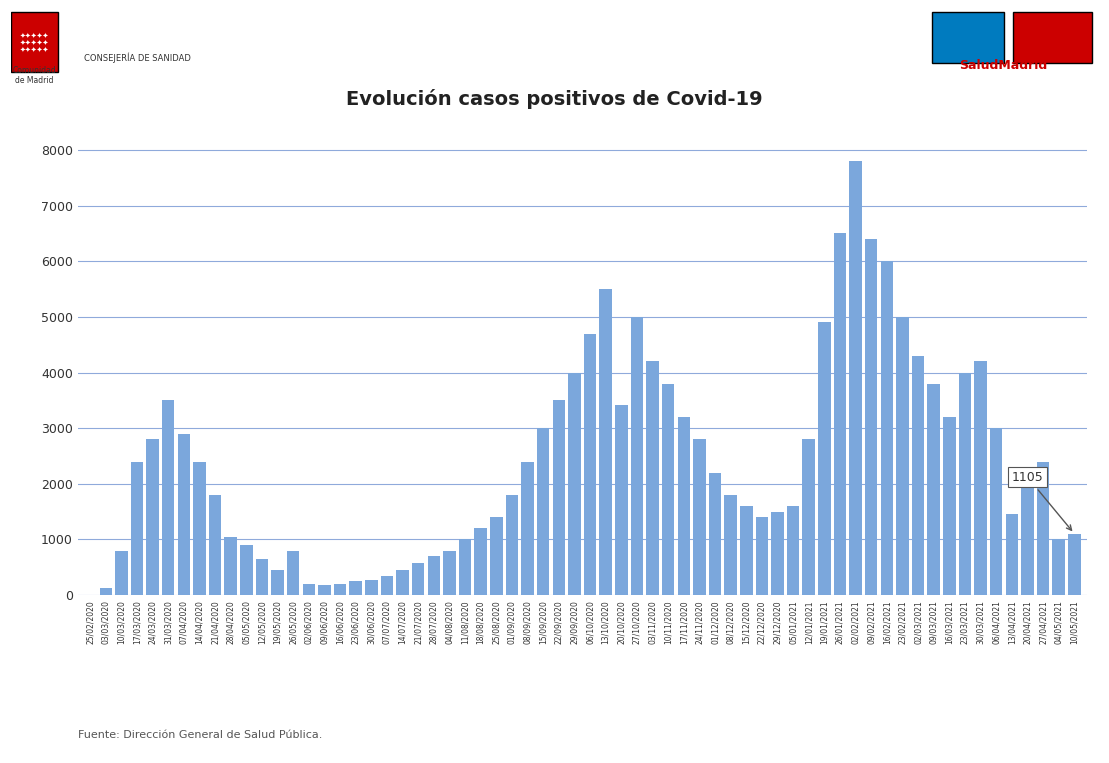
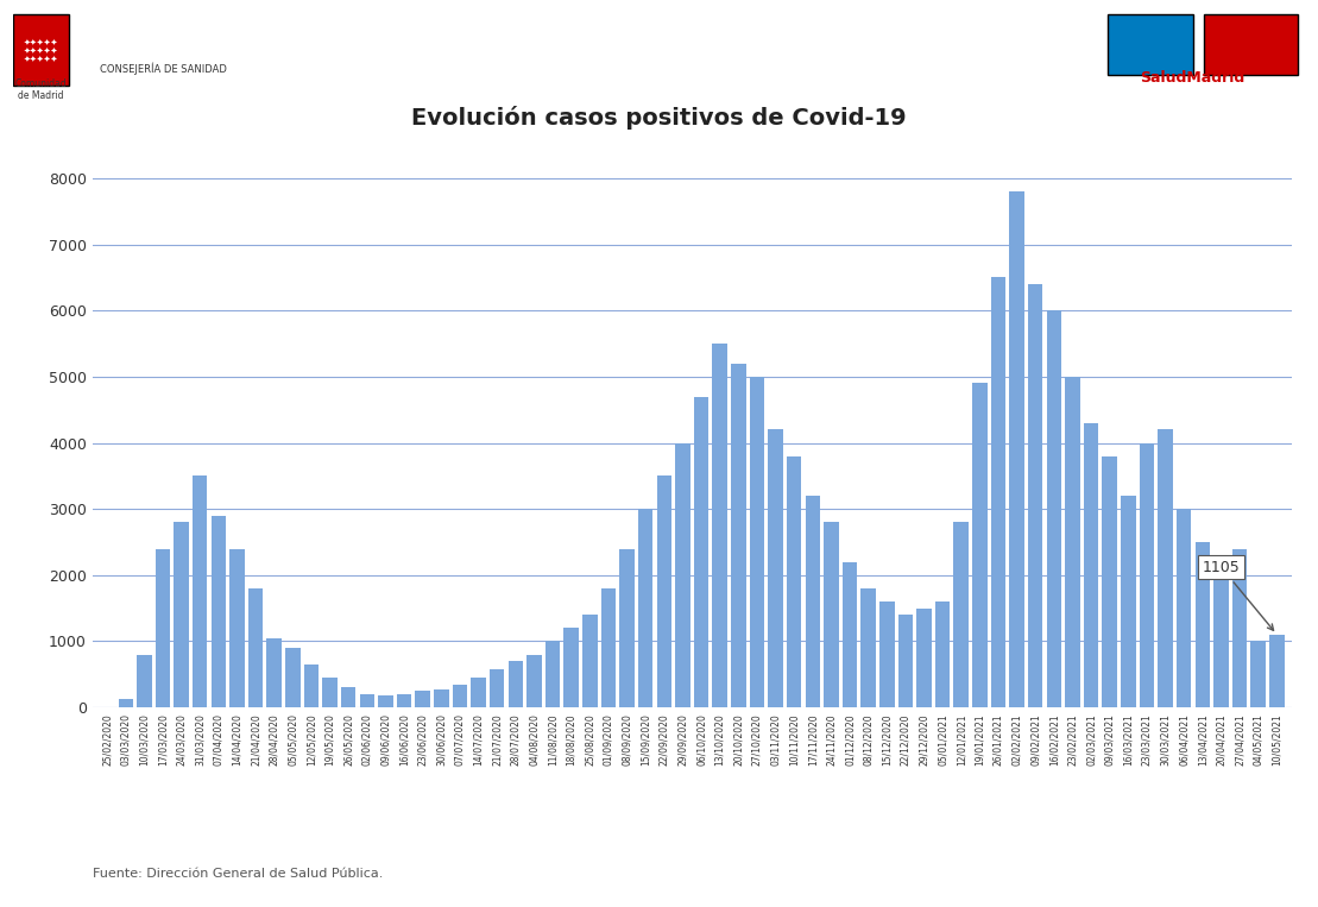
26/05/2020: 800 -> 300
20/10/2020: 3420 -> 5200
13/04/2021: 1460 -> 2500
